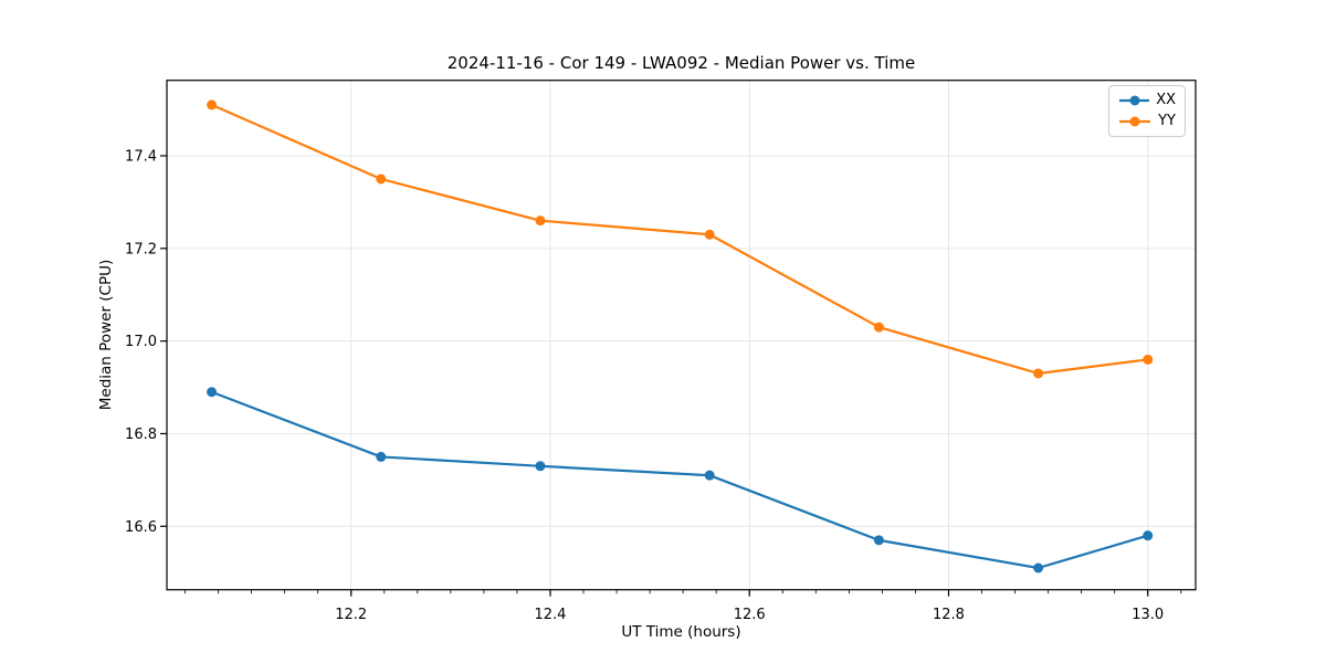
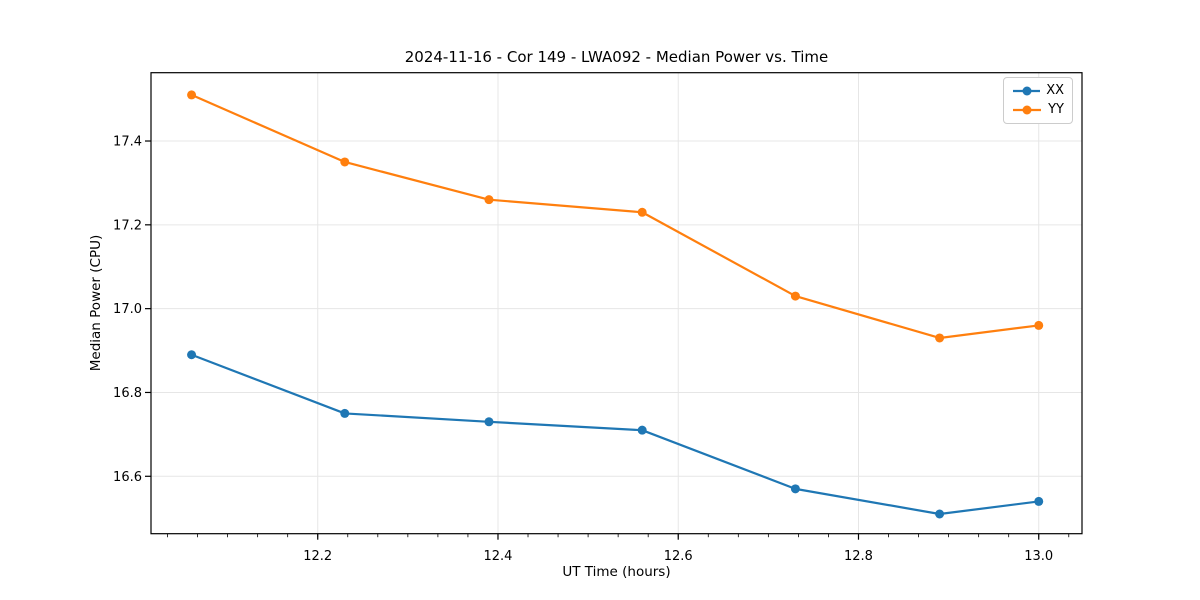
XX/13.0: 16.58 -> 16.54
